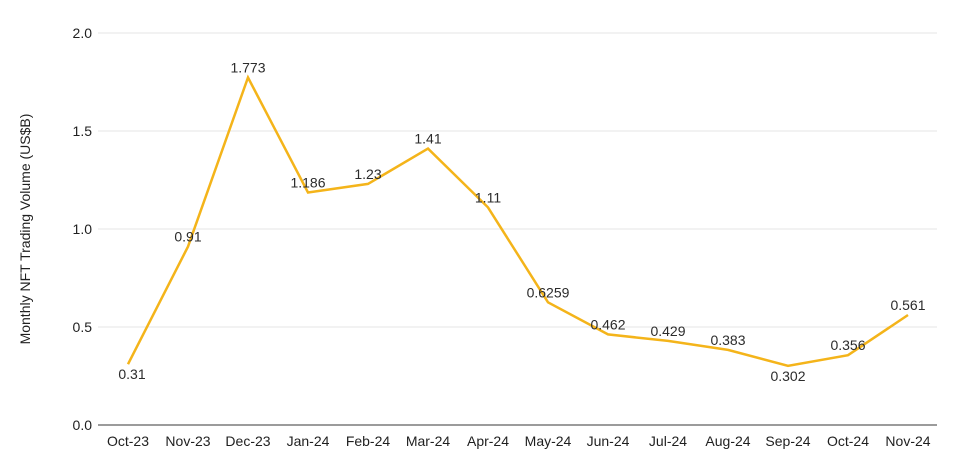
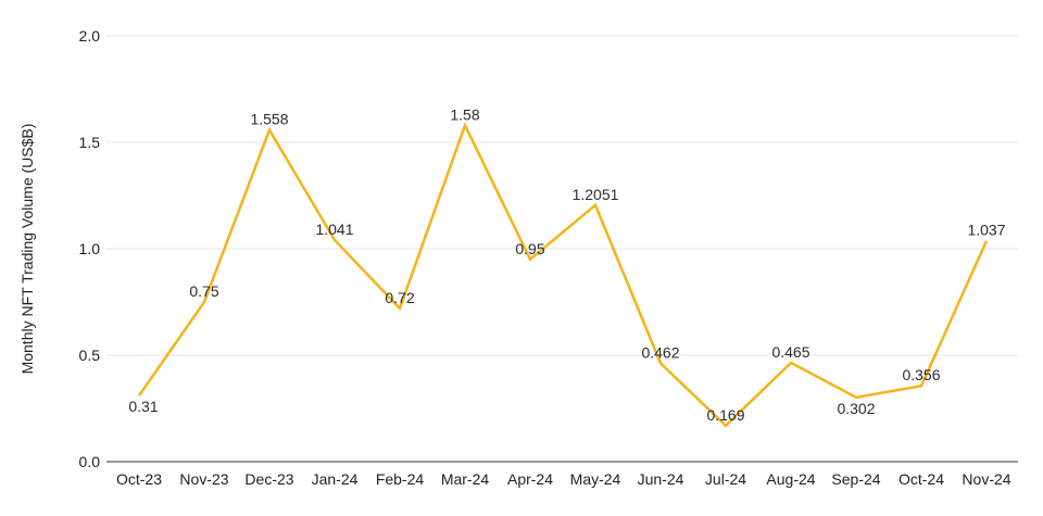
Nov-23: 0.91 -> 0.75
Dec-23: 1.773 -> 1.558
Jan-24: 1.186 -> 1.041
Feb-24: 1.23 -> 0.72
Mar-24: 1.41 -> 1.58
Apr-24: 1.11 -> 0.95
May-24: 0.6259 -> 1.2051
Jul-24: 0.429 -> 0.169
Aug-24: 0.383 -> 0.465
Nov-24: 0.561 -> 1.037
